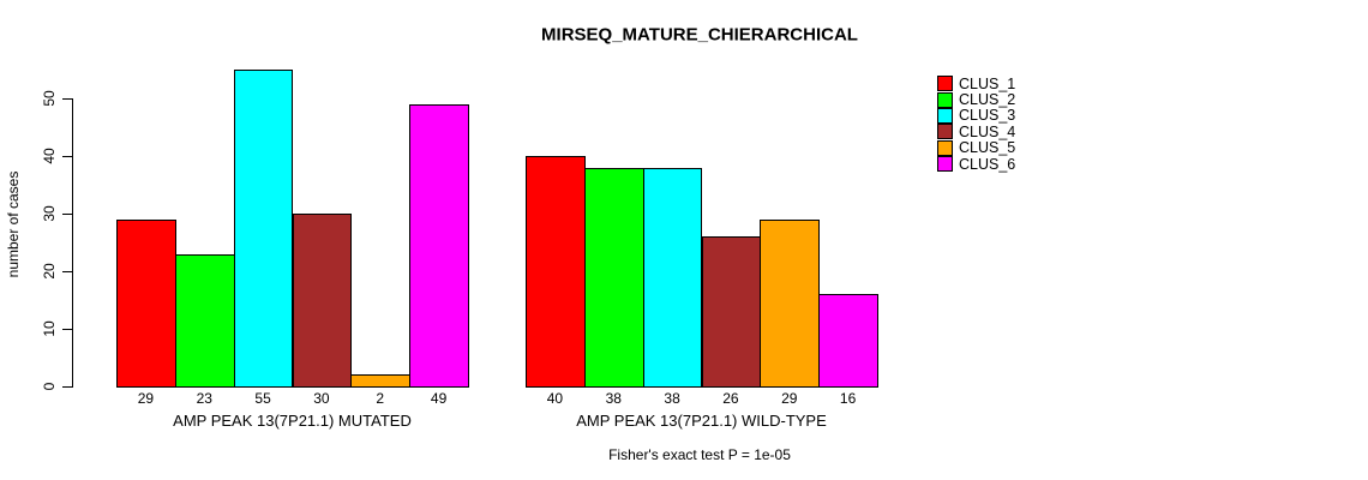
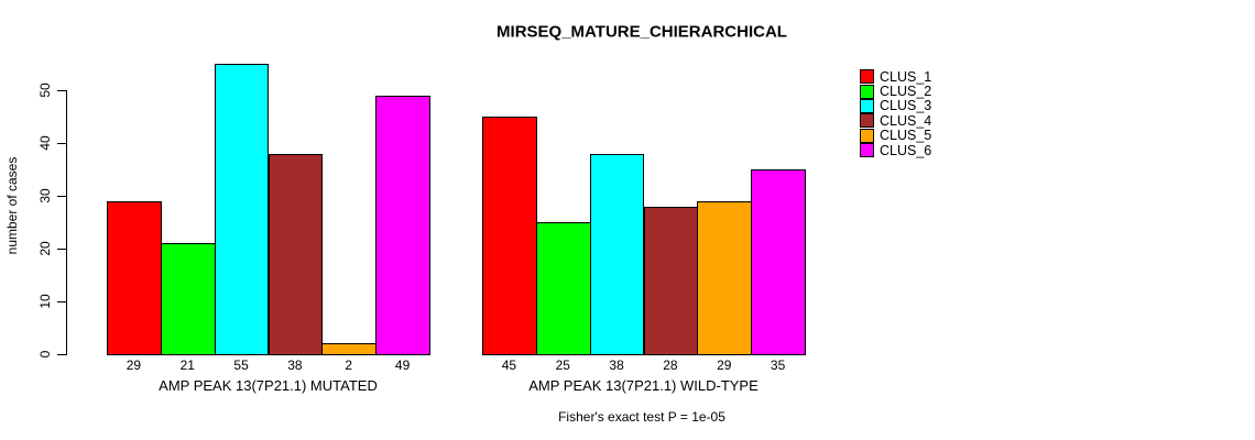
CLUS_2/AMP PEAK 13(7P21.1) MUTATED: 23 -> 21
CLUS_4/AMP PEAK 13(7P21.1) MUTATED: 30 -> 38
CLUS_1/AMP PEAK 13(7P21.1) WILD-TYPE: 40 -> 45
CLUS_2/AMP PEAK 13(7P21.1) WILD-TYPE: 38 -> 25
CLUS_4/AMP PEAK 13(7P21.1) WILD-TYPE: 26 -> 28
CLUS_6/AMP PEAK 13(7P21.1) WILD-TYPE: 16 -> 35
